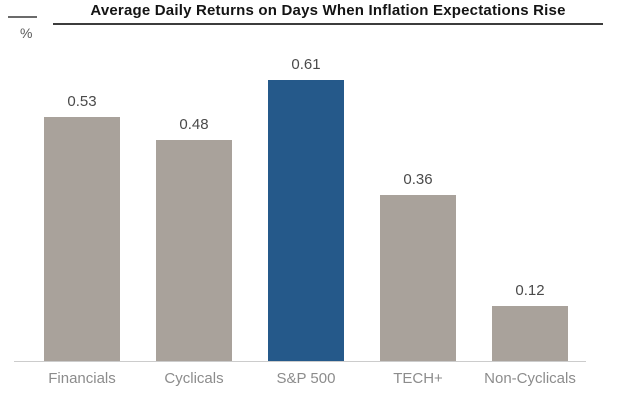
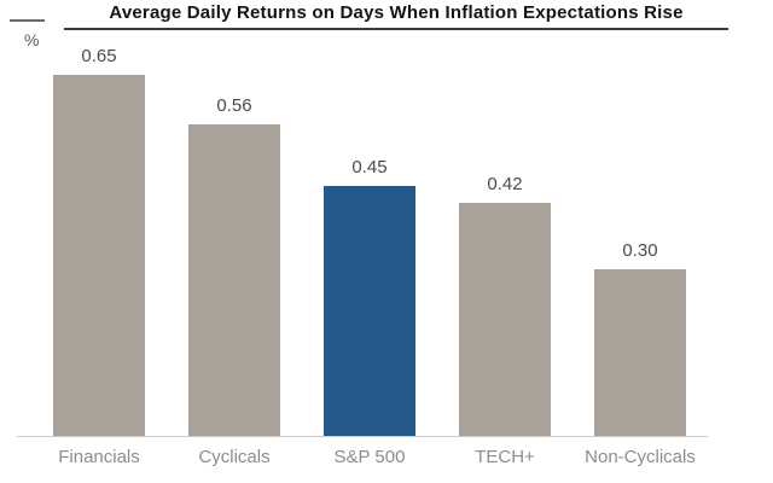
Financials: 0.53 -> 0.65
Cyclicals: 0.48 -> 0.56
S&P 500: 0.61 -> 0.45
TECH+: 0.36 -> 0.42
Non-Cyclicals: 0.12 -> 0.30
